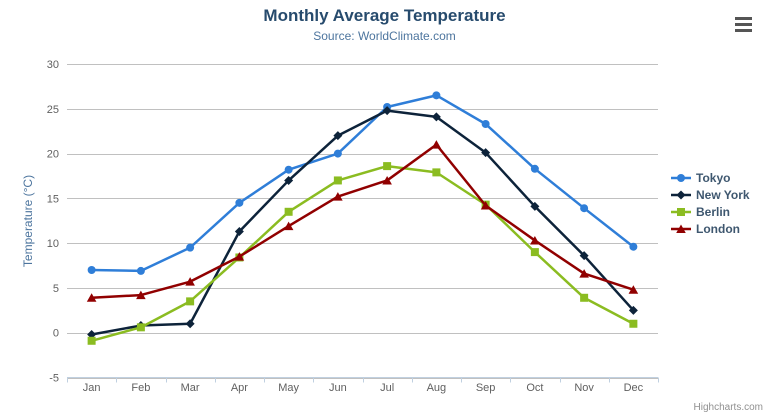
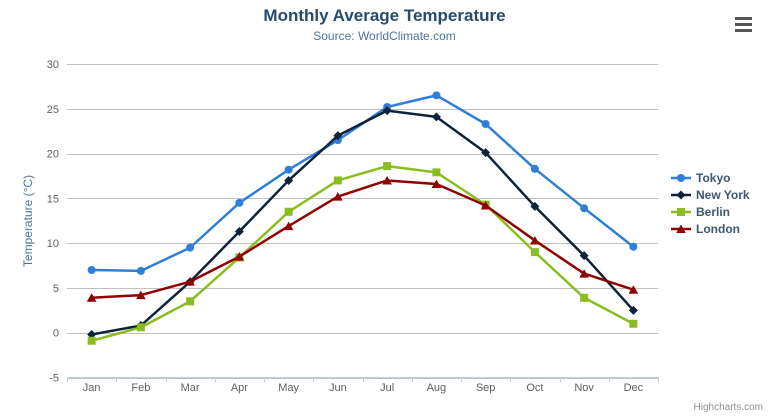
New York/Mar: 1 -> 6
Tokyo/Jun: 20 -> 22
London/Aug: 21 -> 17
